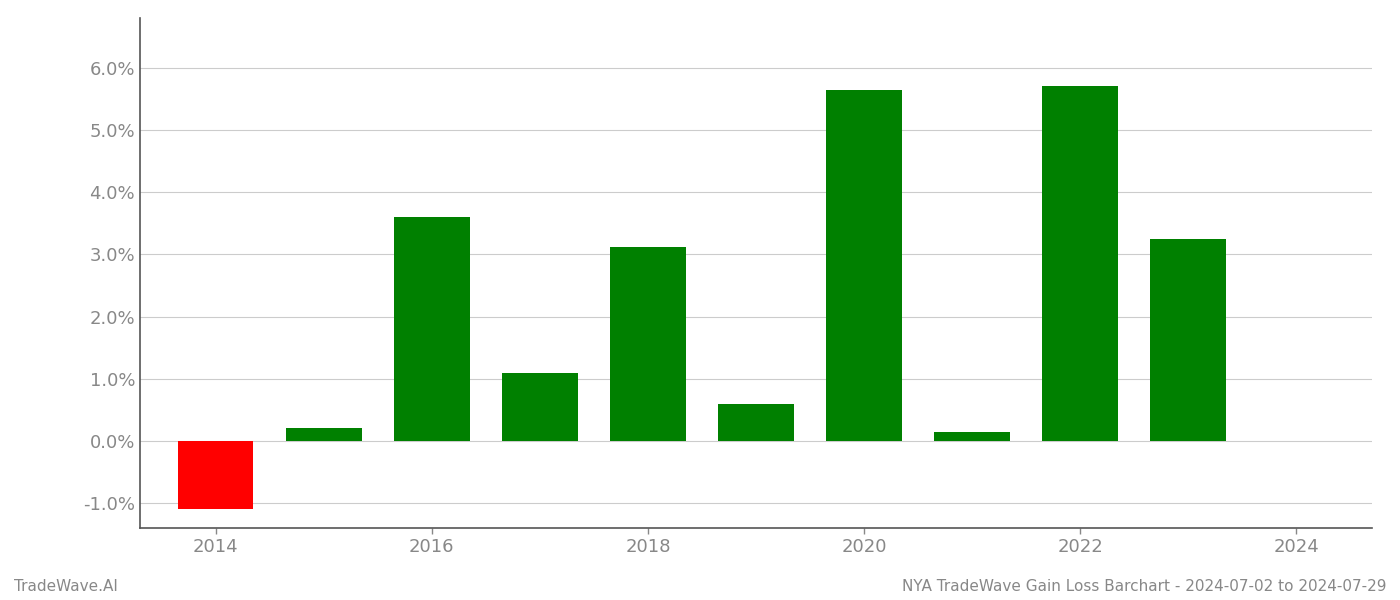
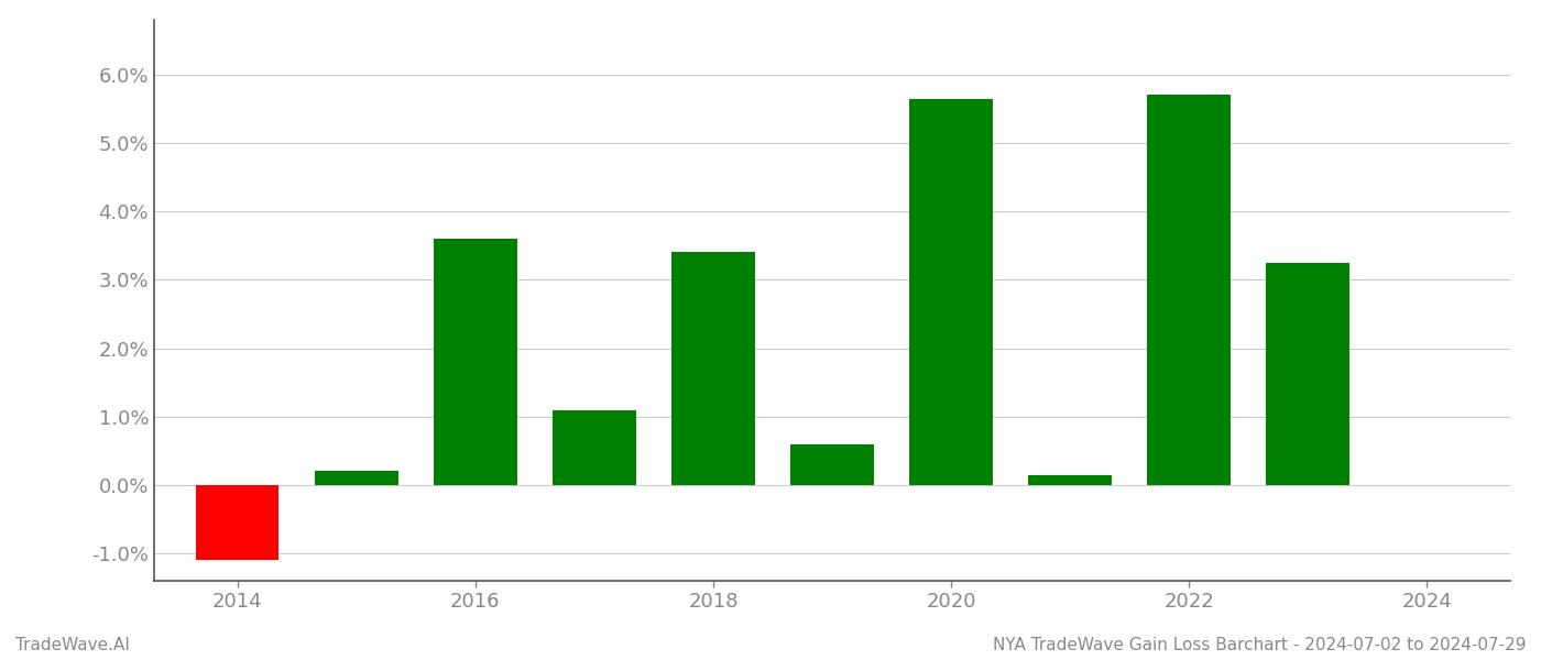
2018: 3.12% -> 3.40%
